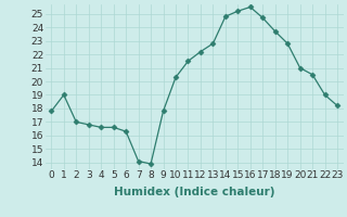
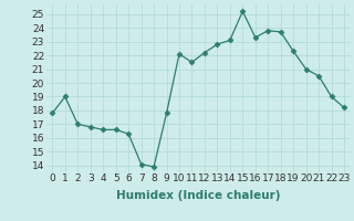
10: 20.3 -> 22.1
14: 24.8 -> 23.1
16: 25.5 -> 23.3
17: 24.7 -> 23.8
19: 22.8 -> 22.3
